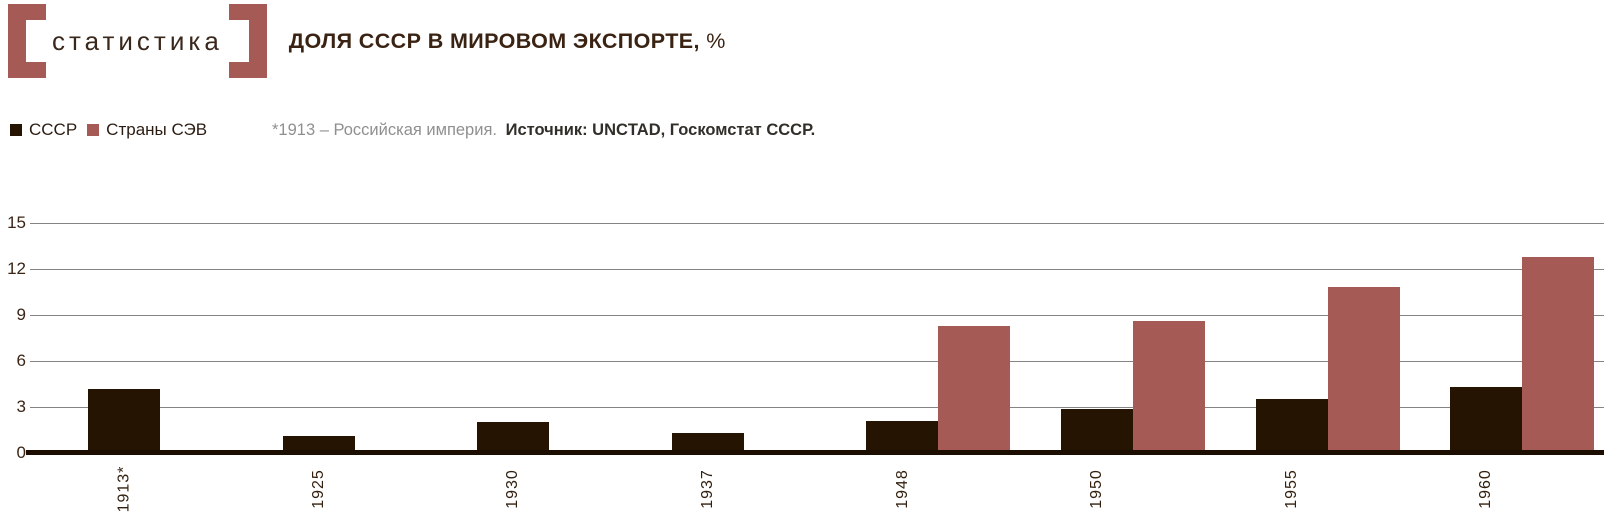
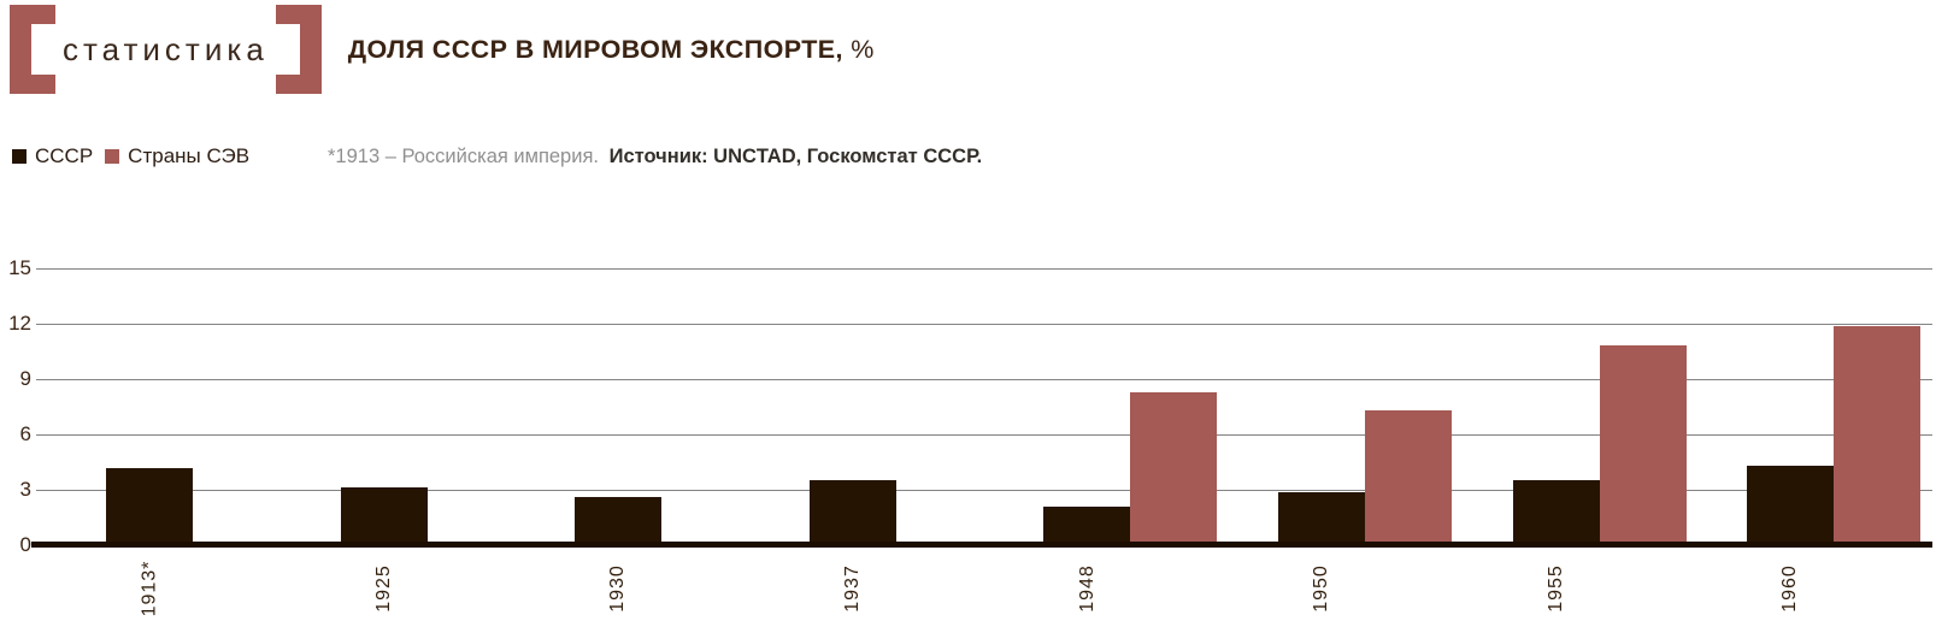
СССР/1925: 1.1 -> 3.1
СССР/1930: 2.0 -> 2.6
СССР/1937: 1.3 -> 3.5
Страны СЭВ/1950: 8.6 -> 7.3
Страны СЭВ/1960: 12.8 -> 11.9
